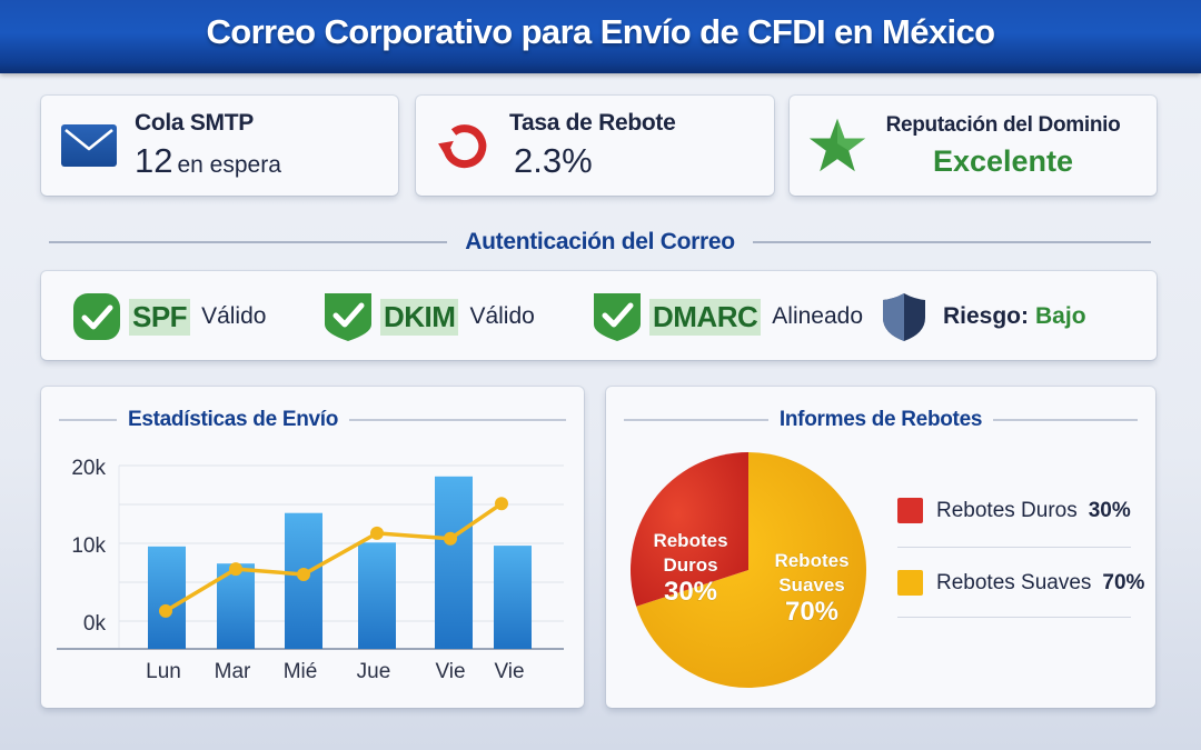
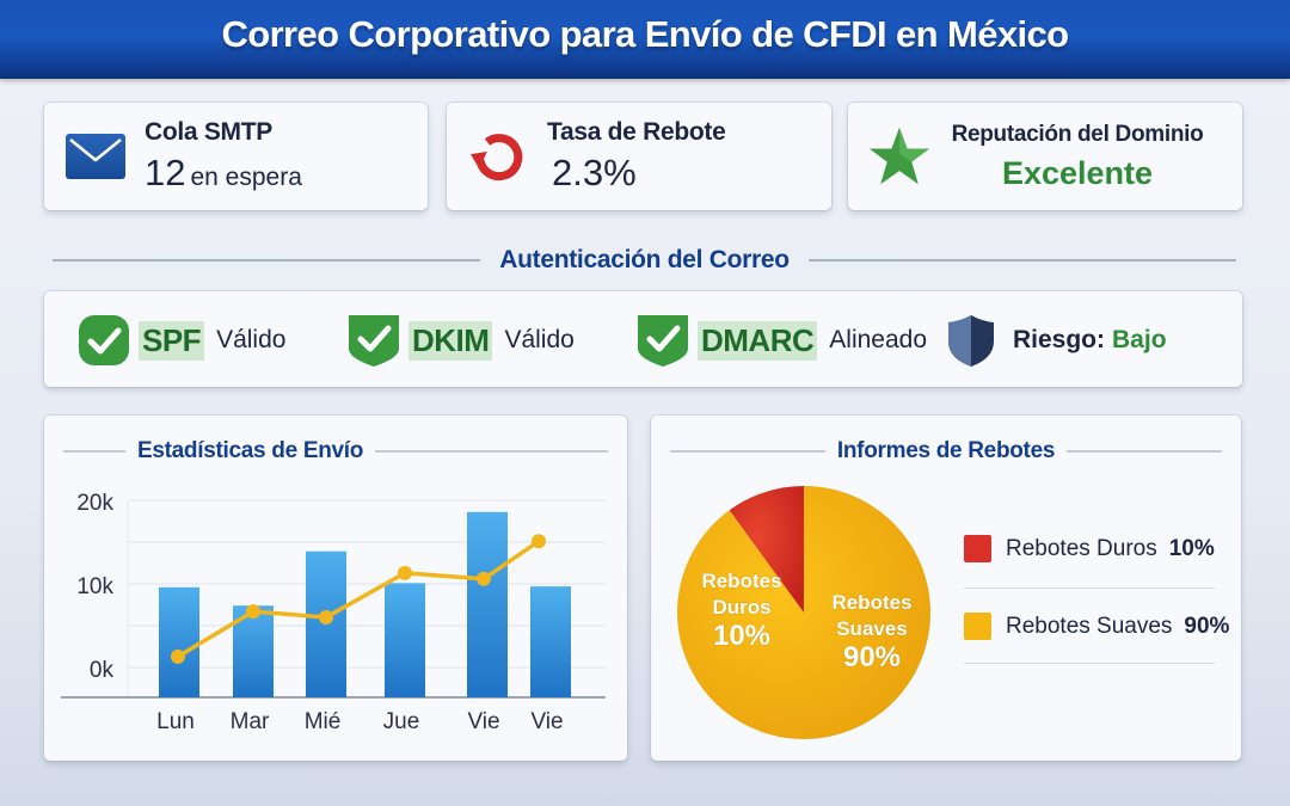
Informes de Rebotes/Rebotes Duros: 30% -> 10%
Informes de Rebotes/Rebotes Suaves: 70% -> 90%
